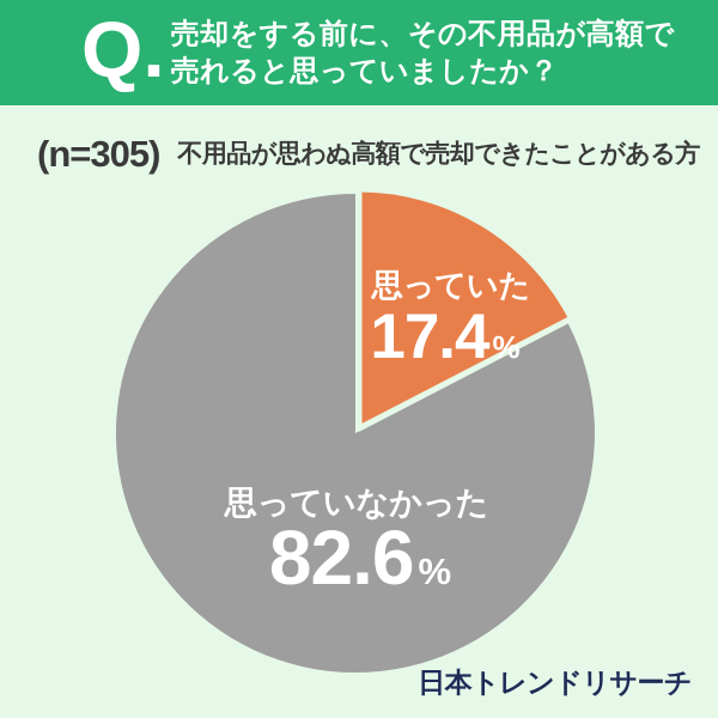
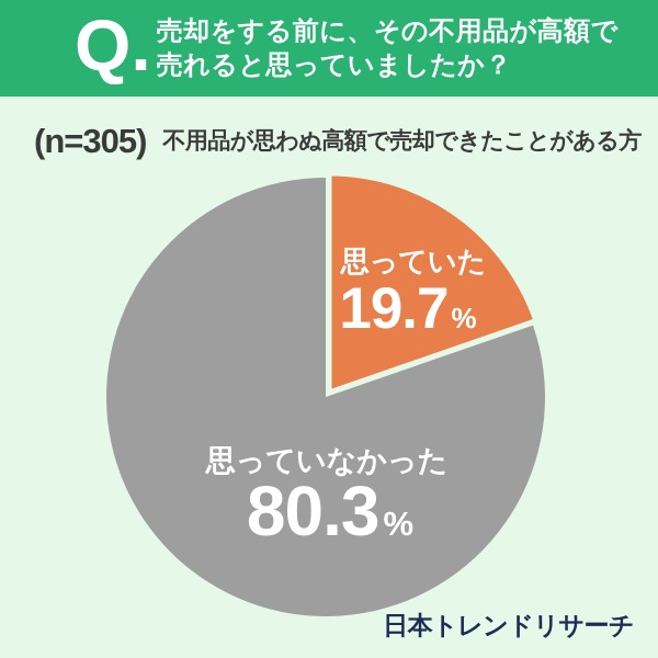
思っていた: 17.4 -> 19.7
思っていなかった: 82.6 -> 80.3
